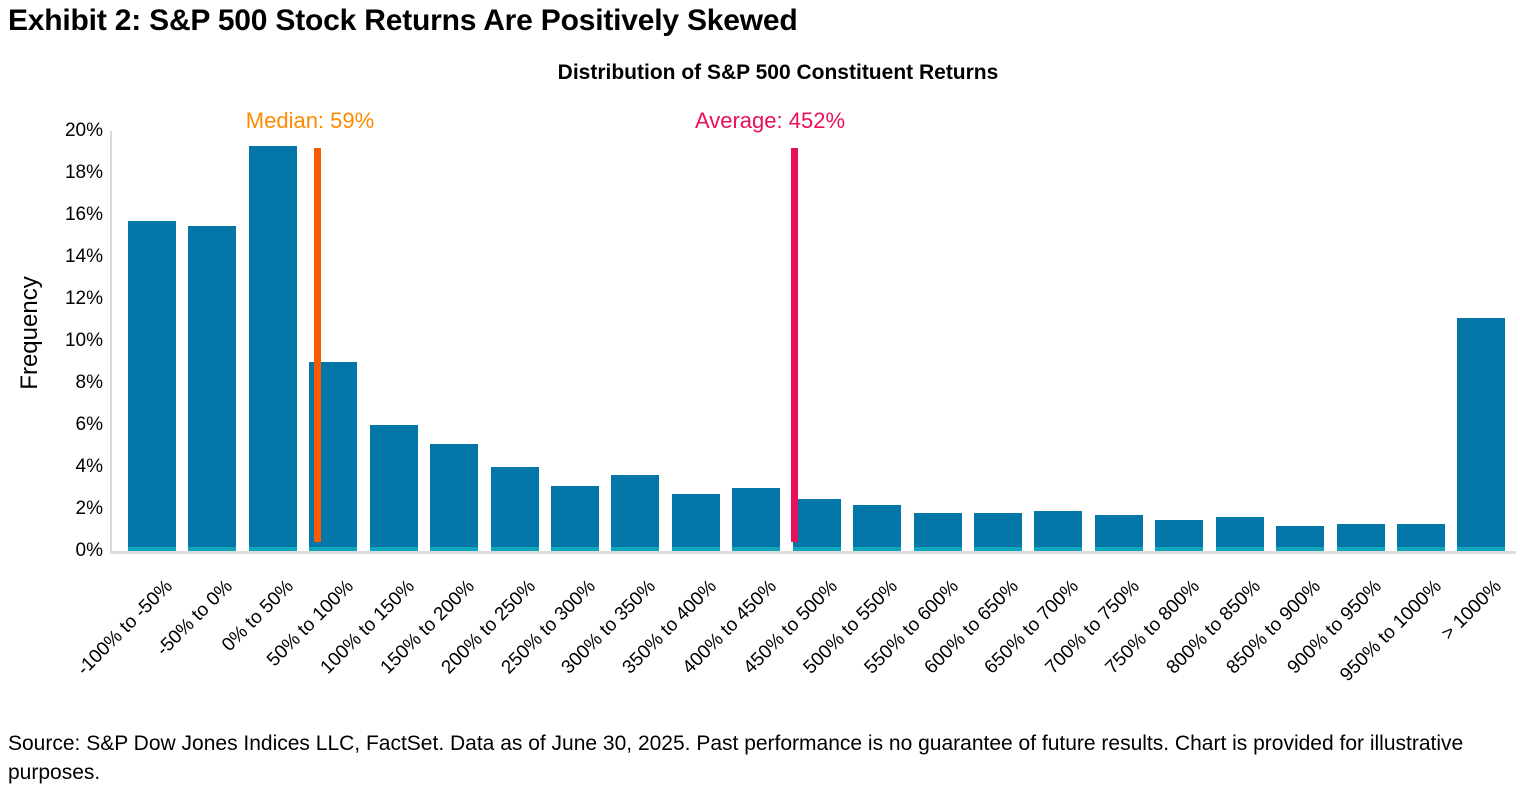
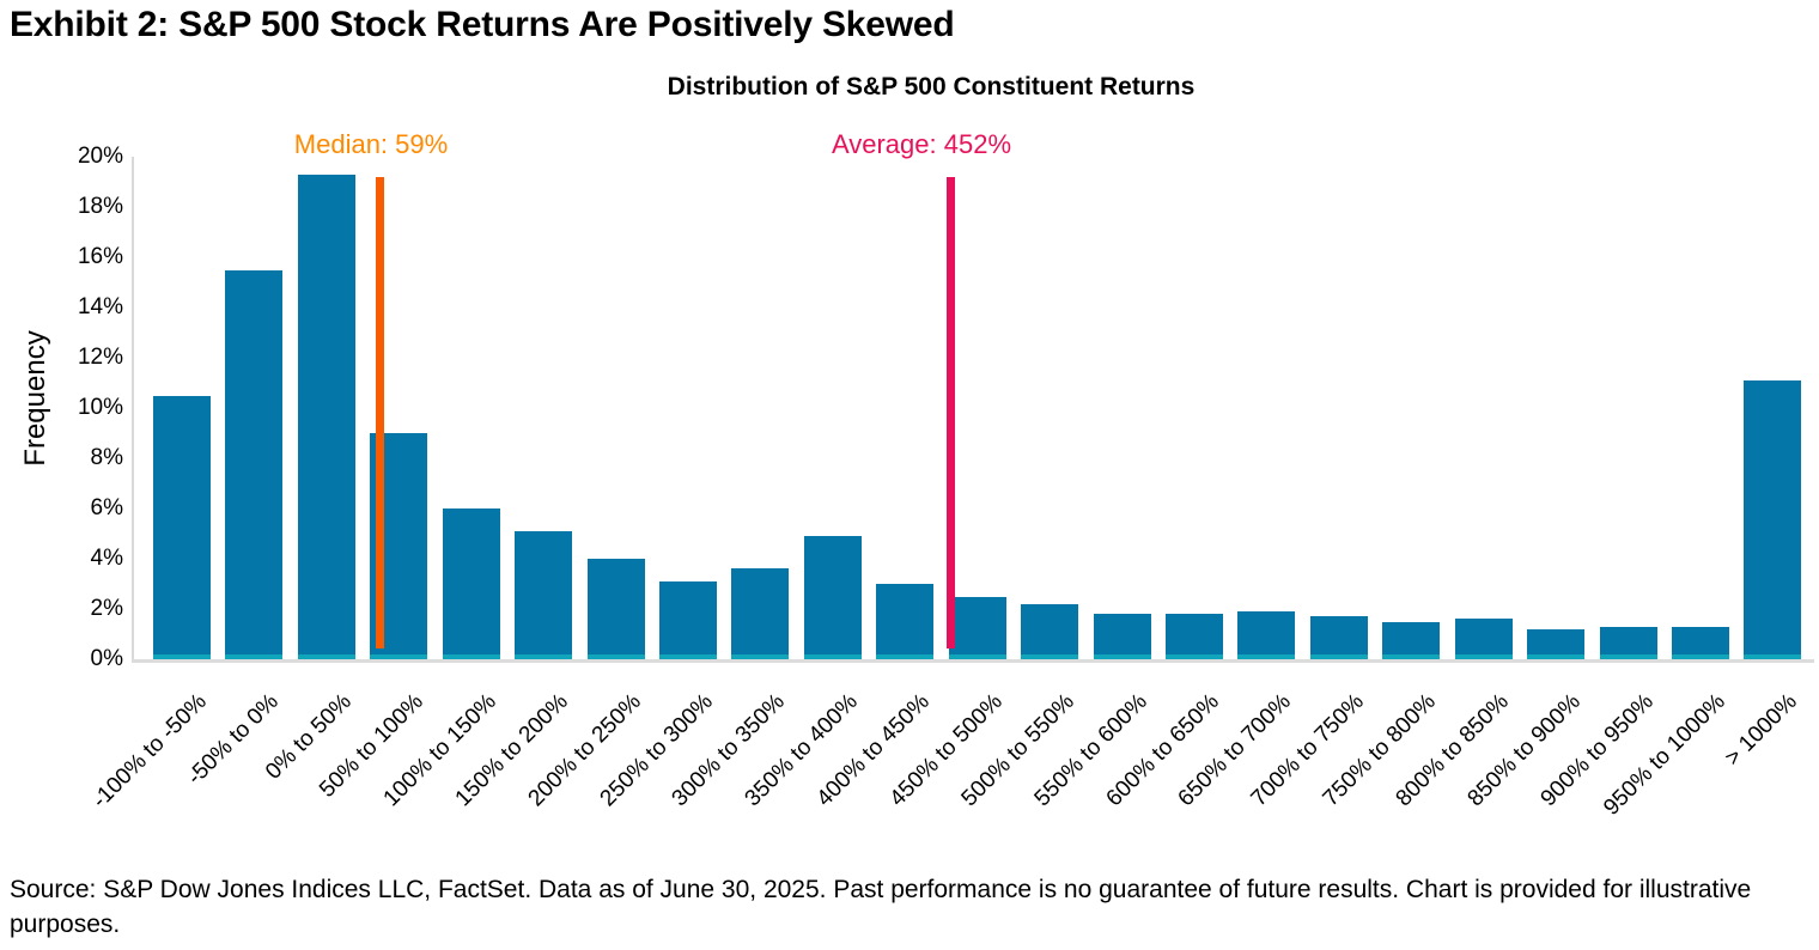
-100% to -50%: 15.7% -> 10.5%
350% to 400%: 2.7% -> 4.9%
